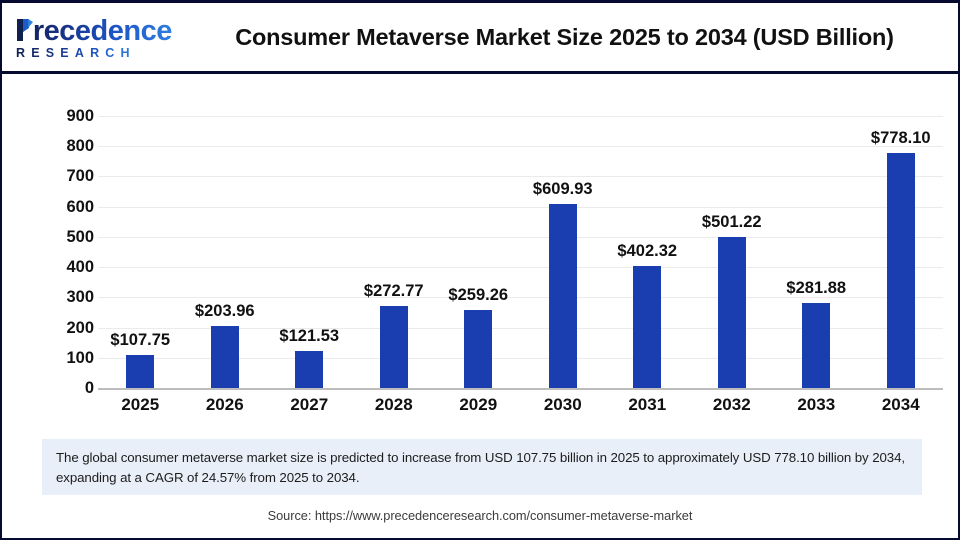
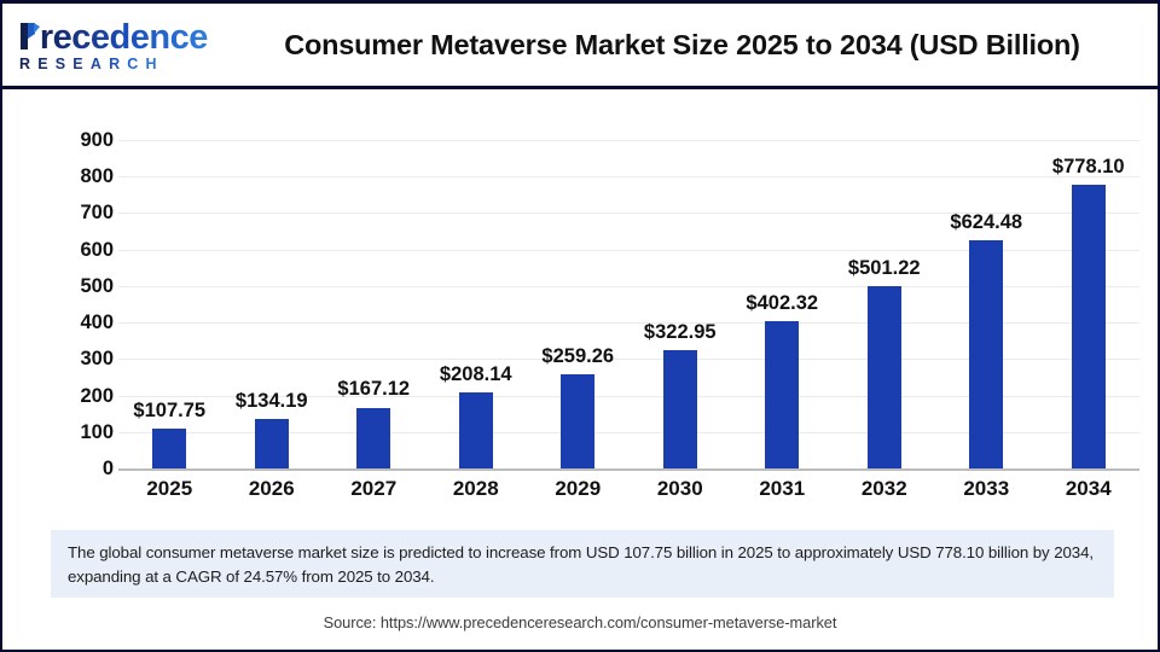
2026: $203.96 -> $134.19
2027: $121.53 -> $167.12
2028: $272.77 -> $208.14
2030: $609.93 -> $322.95
2033: $281.88 -> $624.48
